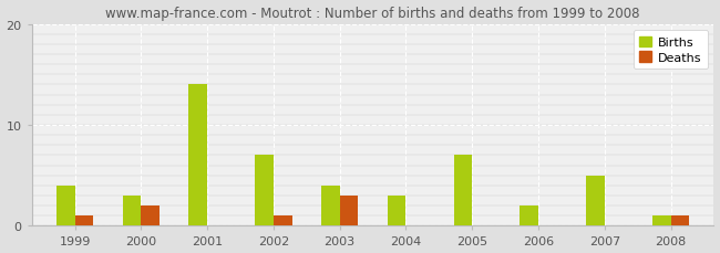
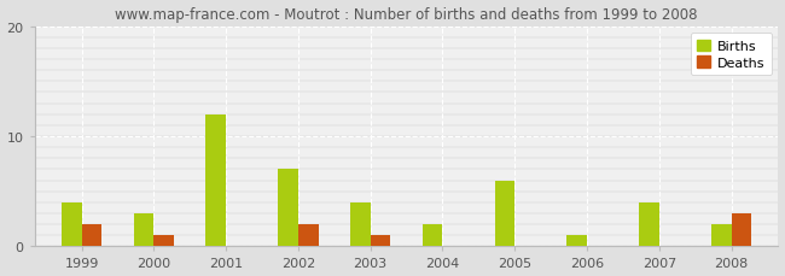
Deaths/1999: 1 -> 2
Deaths/2000: 2 -> 1
Births/2001: 14 -> 12
Deaths/2002: 1 -> 2
Deaths/2003: 3 -> 1
Births/2004: 3 -> 2
Births/2005: 7 -> 6
Births/2006: 2 -> 1
Births/2007: 5 -> 4
Births/2008: 1 -> 2
Deaths/2008: 1 -> 3
